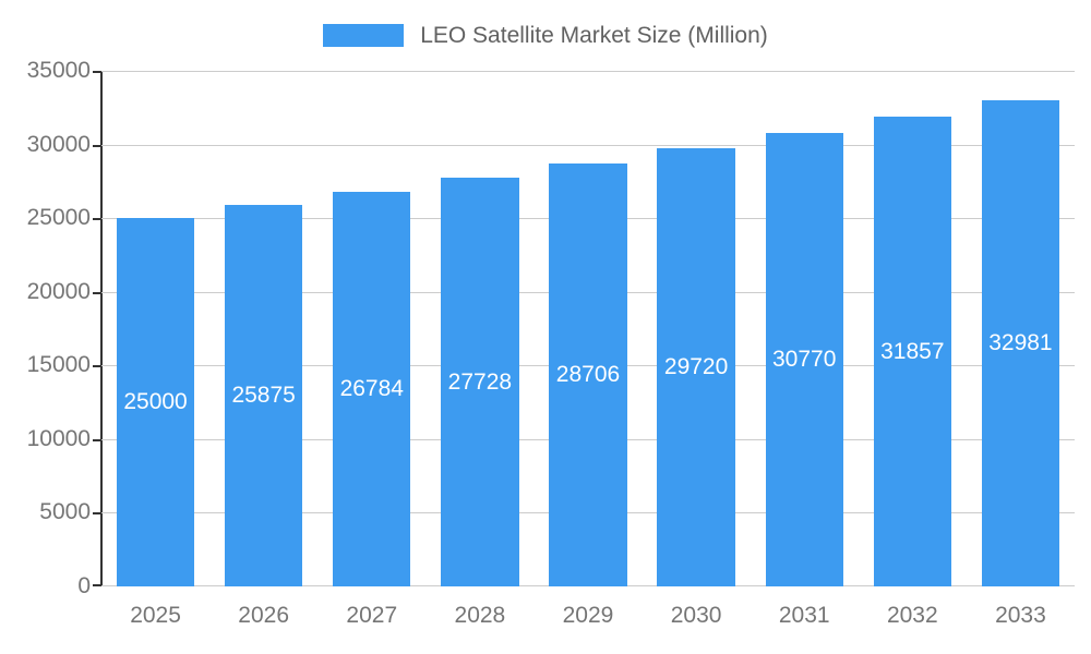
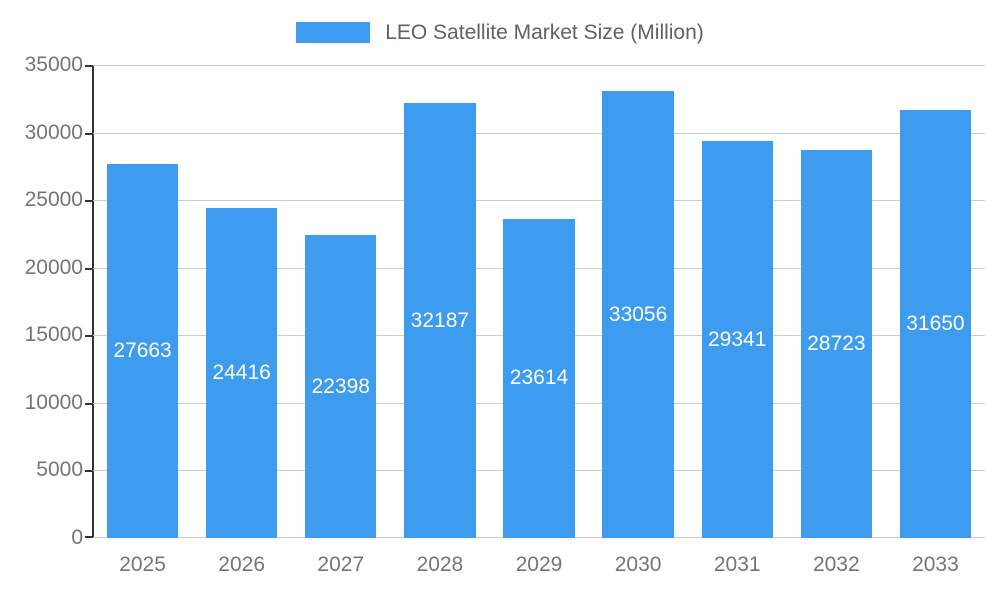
2025: 25000 -> 27663
2026: 25875 -> 24416
2027: 26784 -> 22398
2028: 27728 -> 32187
2029: 28706 -> 23614
2030: 29720 -> 33056
2031: 30770 -> 29341
2032: 31857 -> 28723
2033: 32981 -> 31650
